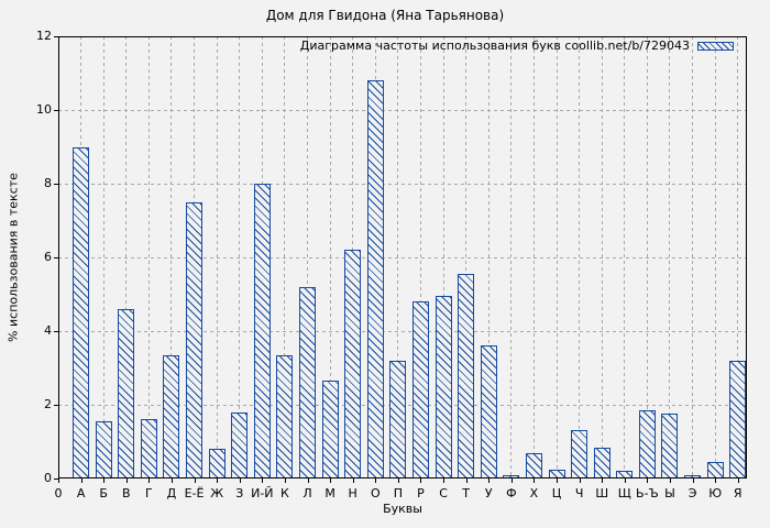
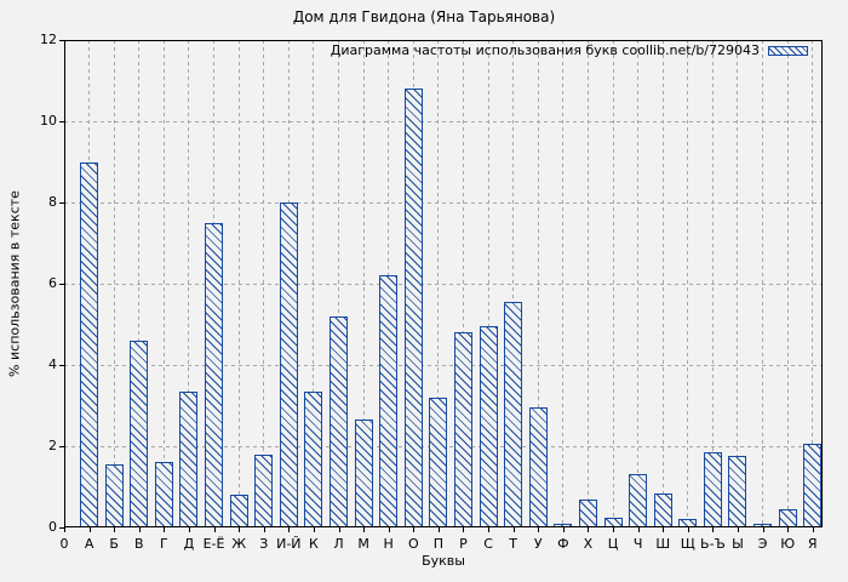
У: 3.6 -> 3.0
Я: 3.2 -> 2.0
